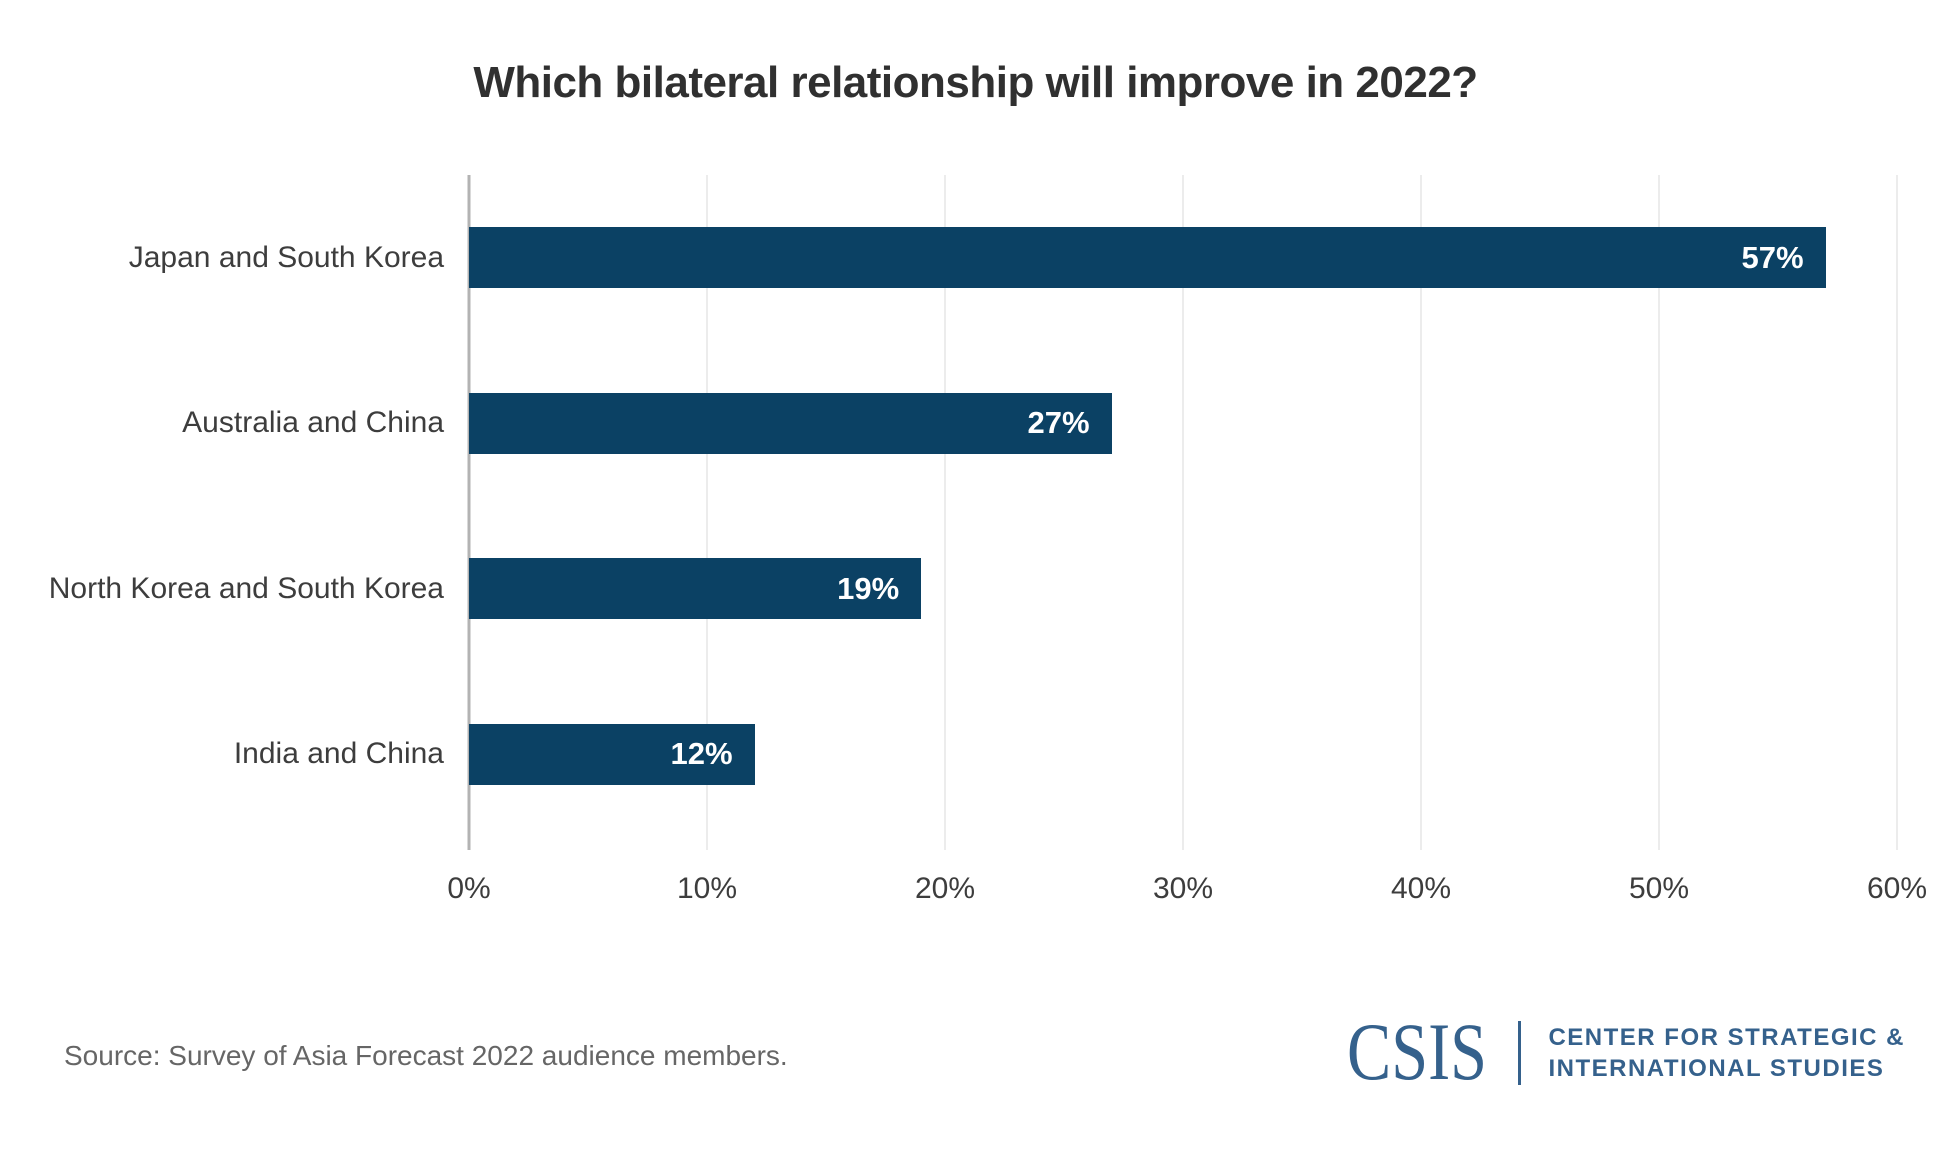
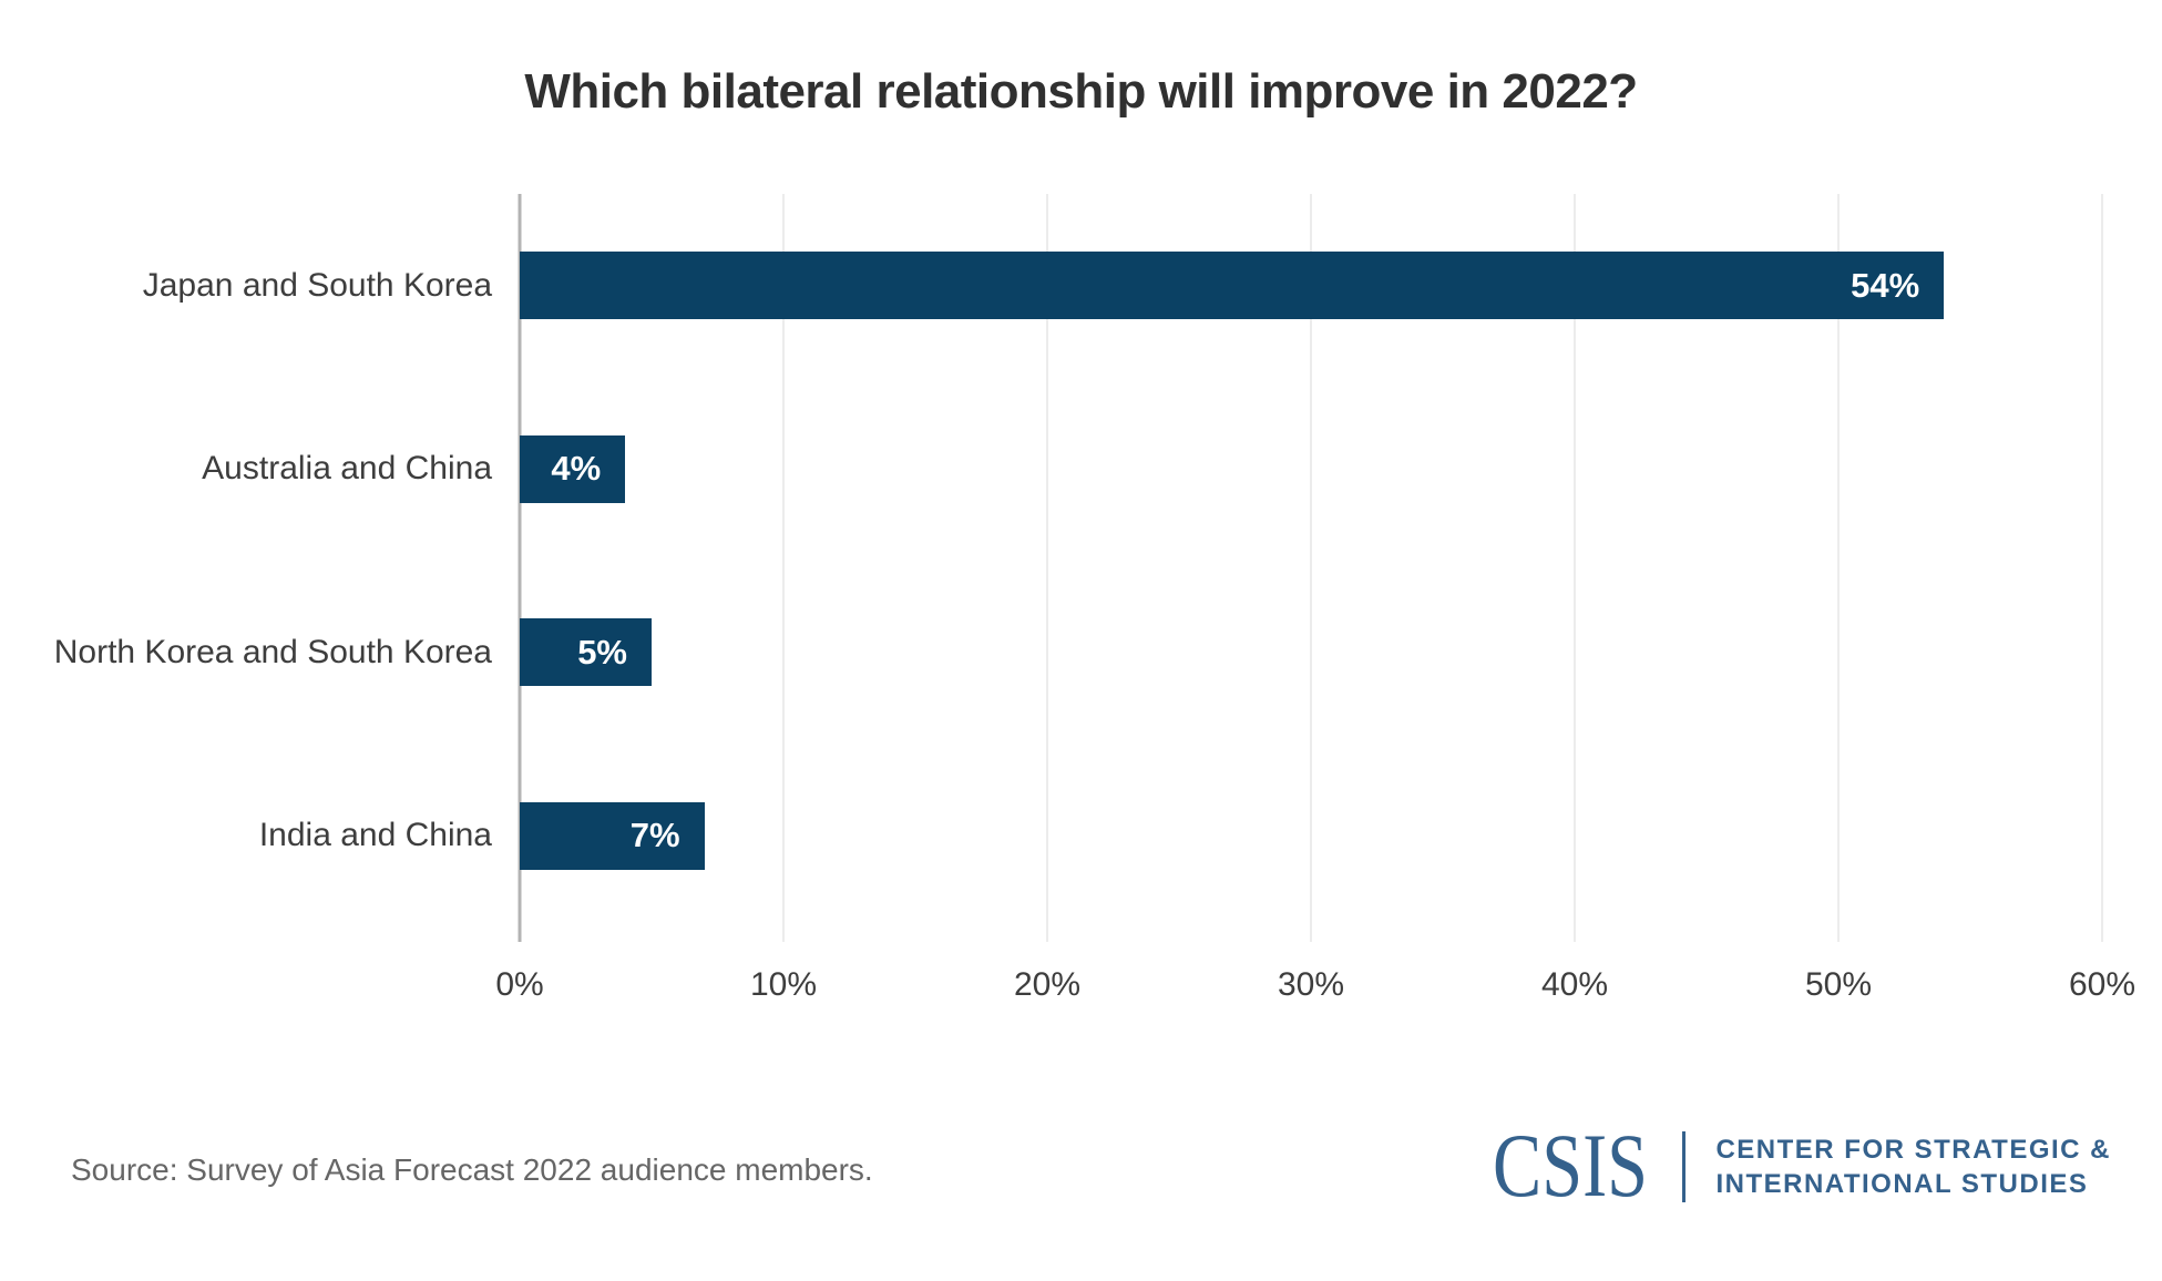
Japan and South Korea: 57% -> 54%
Australia and China: 27% -> 4%
North Korea and South Korea: 19% -> 5%
India and China: 12% -> 7%
